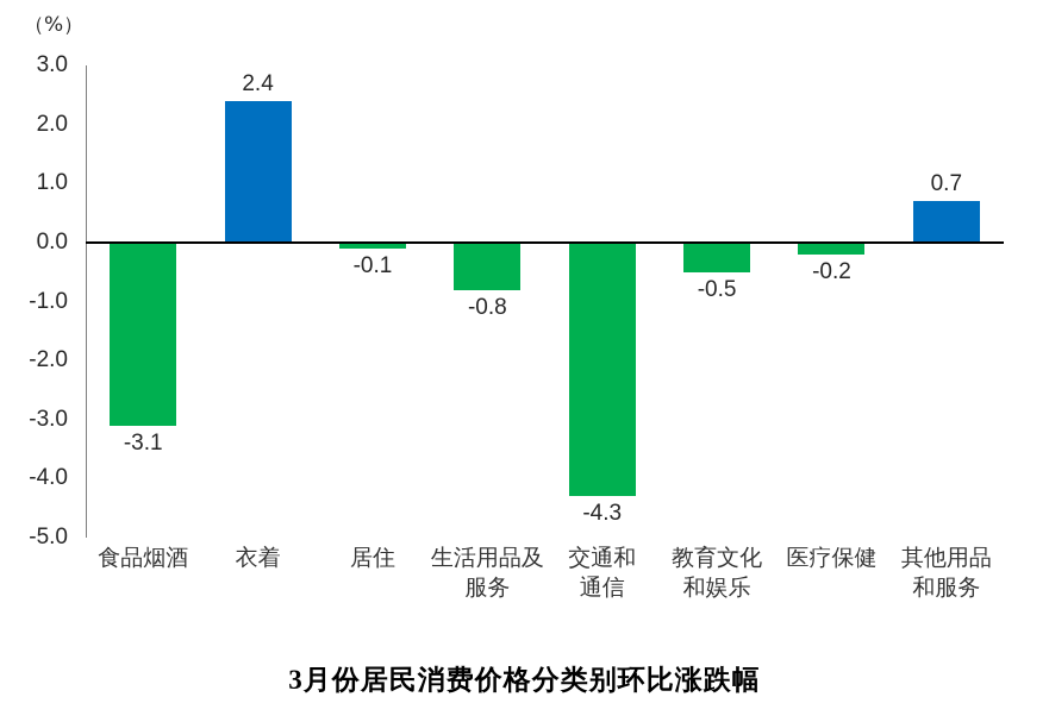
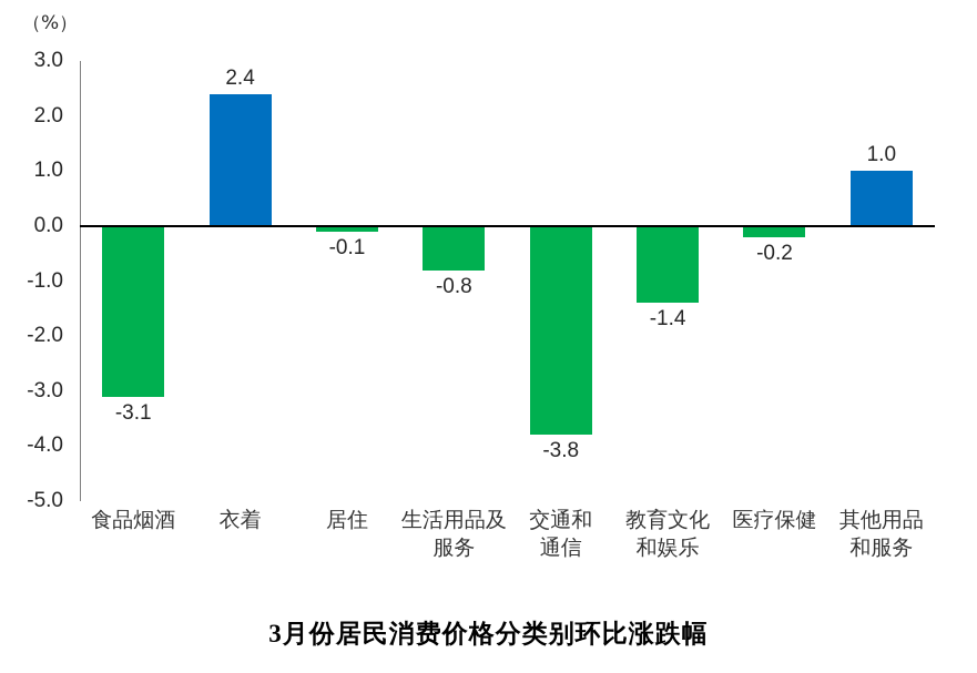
交通和 通信: -4.3 -> -3.8
教育文化 和娱乐: -0.5 -> -1.4
其他用品 和服务: 0.7 -> 1.0
